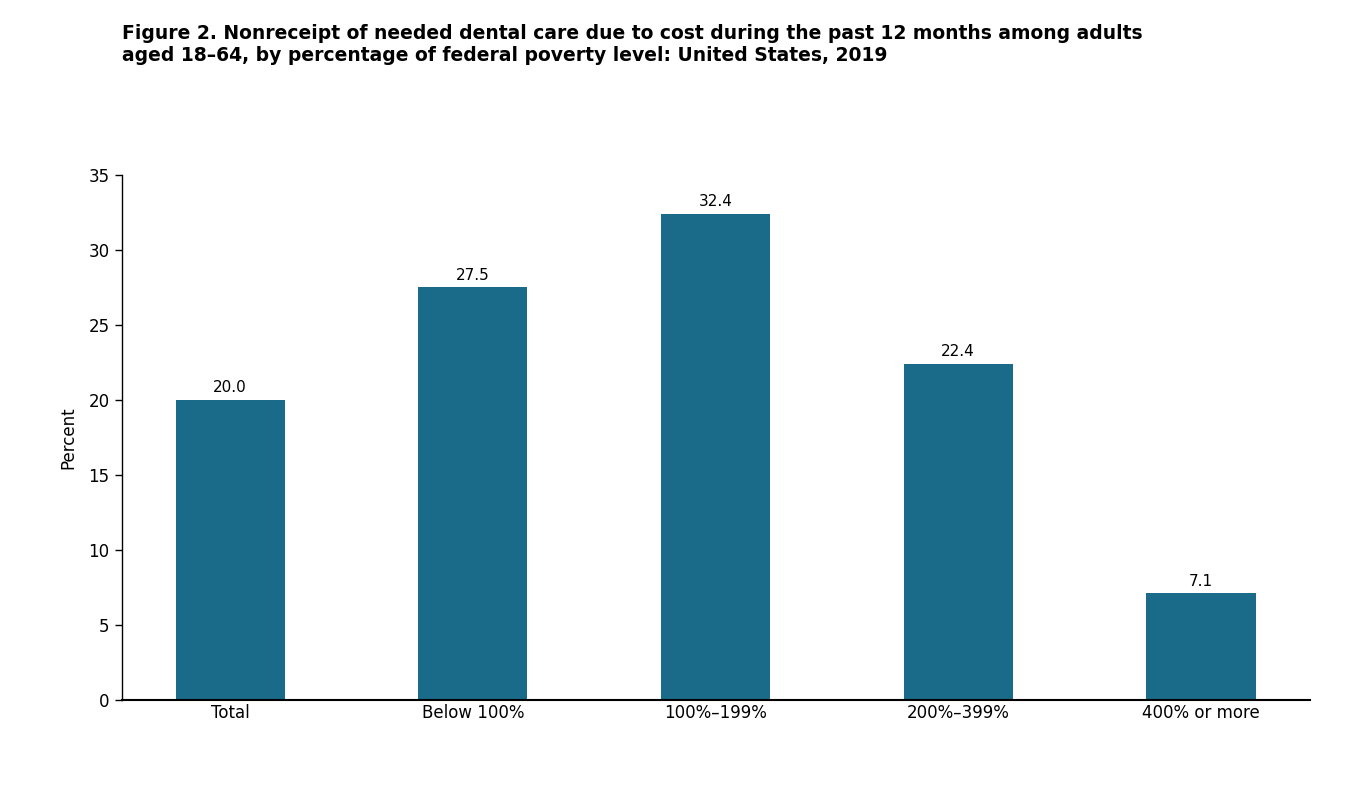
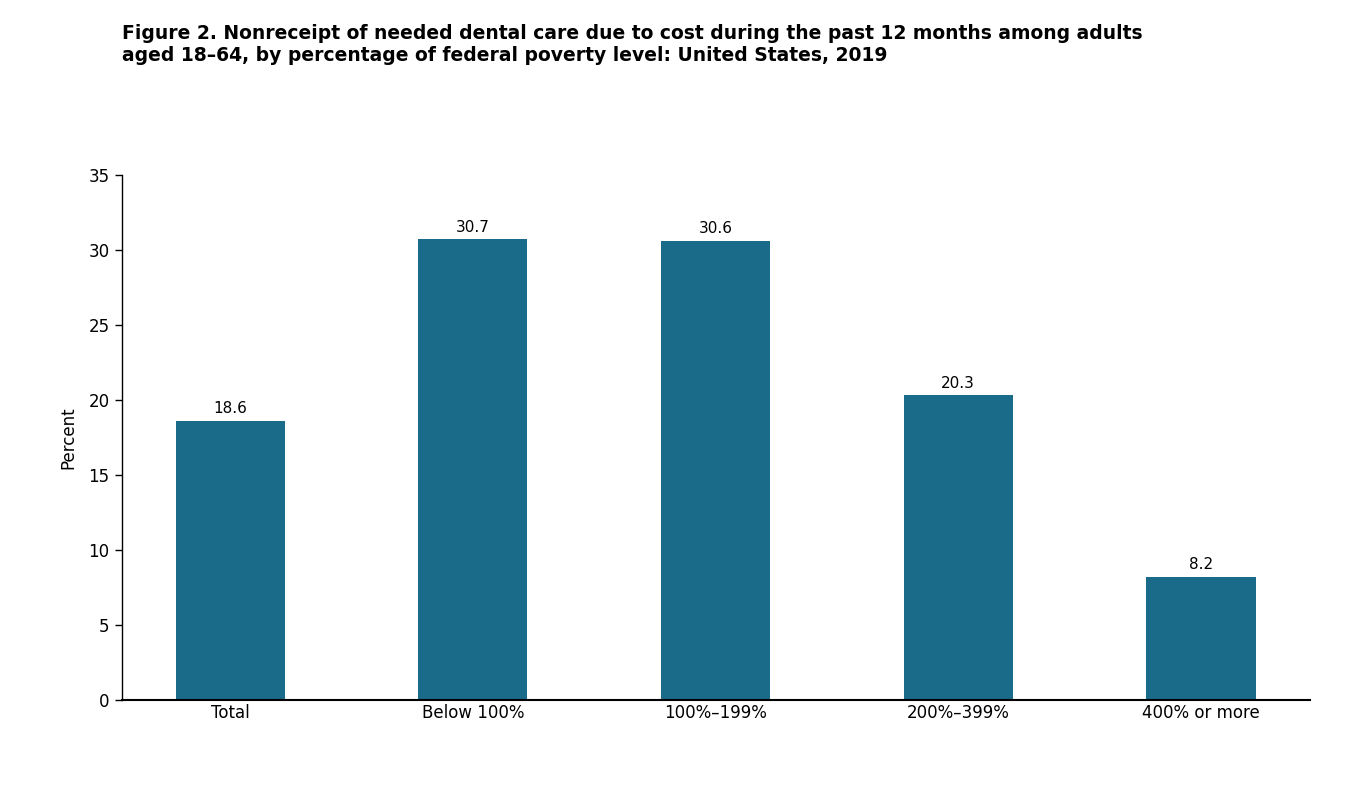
Total: 20.0 -> 18.6
Below 100%: 27.5 -> 30.7
100%–199%: 32.4 -> 30.6
200%–399%: 22.4 -> 20.3
400% or more: 7.1 -> 8.2
